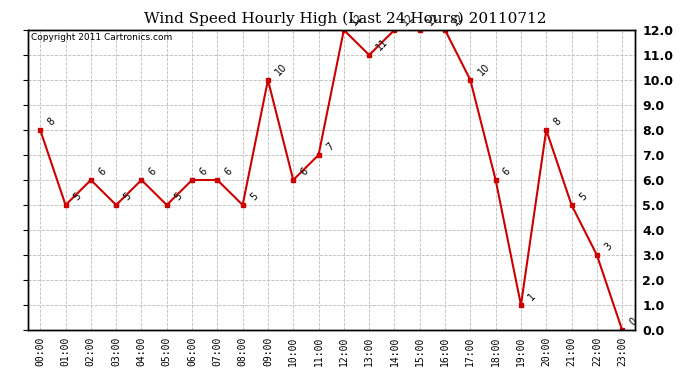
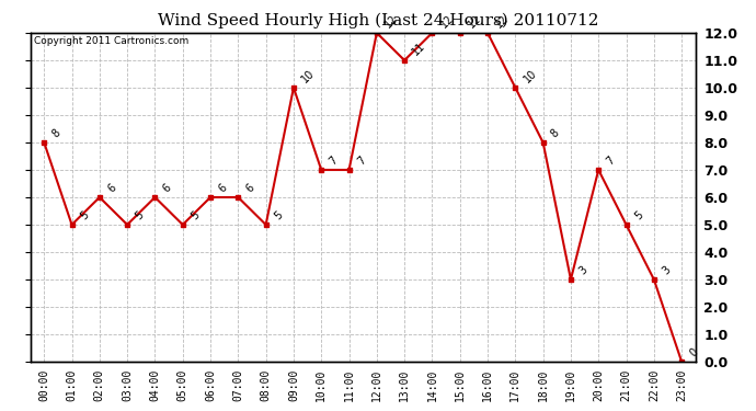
10:00: 6 -> 7
18:00: 6 -> 8
19:00: 1 -> 3
20:00: 8 -> 7
